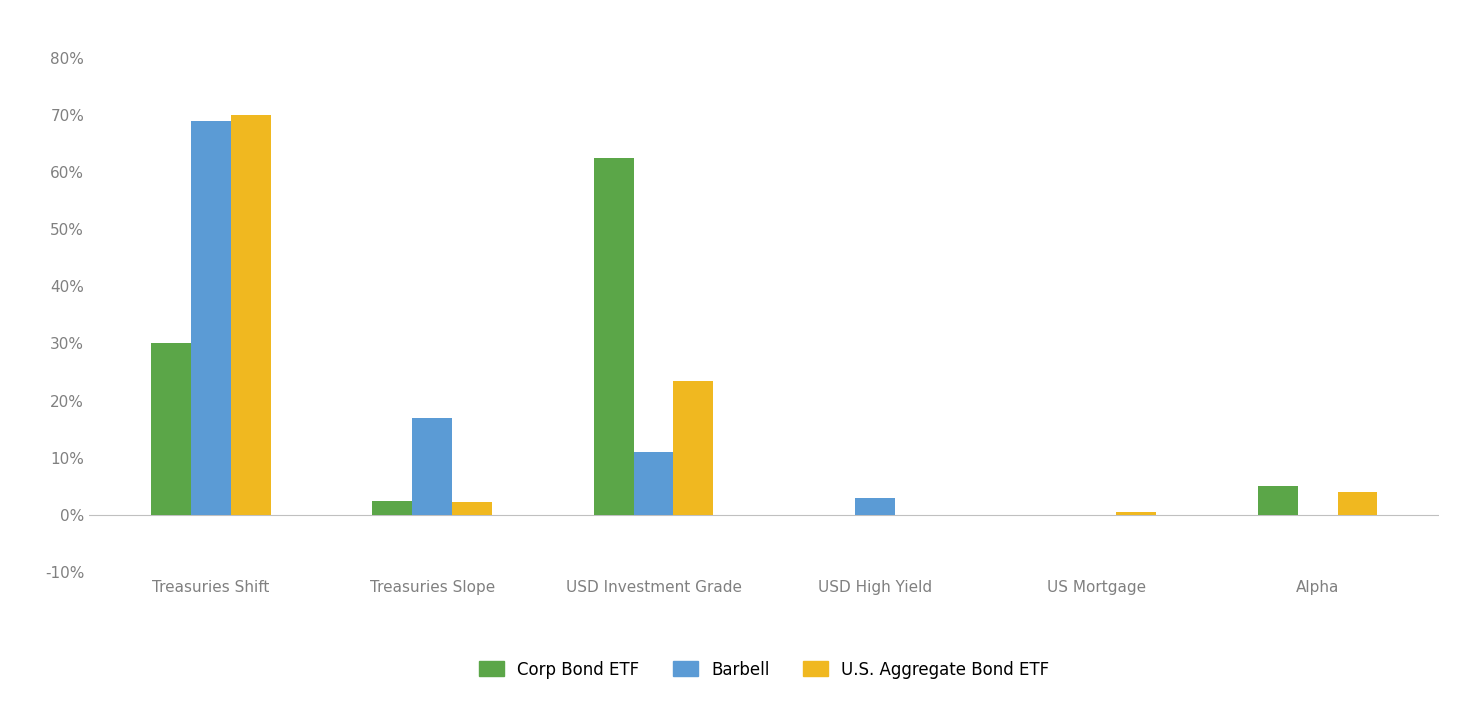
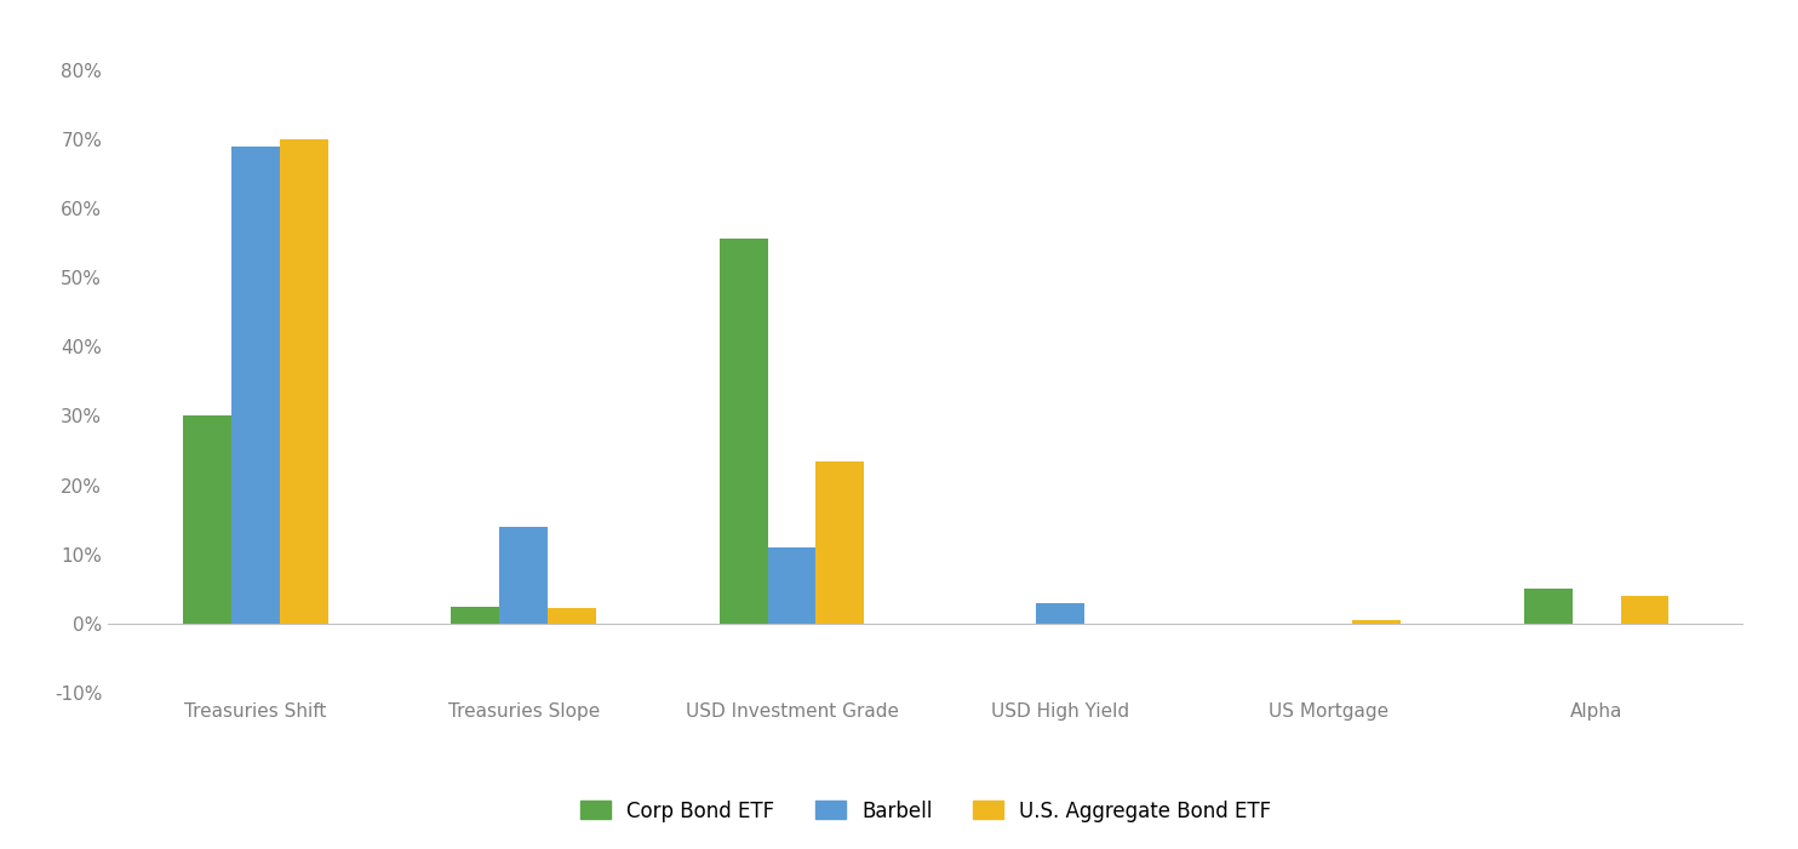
Barbell/Treasuries Slope: 17% -> 14%
Corp Bond ETF/USD Investment Grade: 62.5% -> 55.6%
